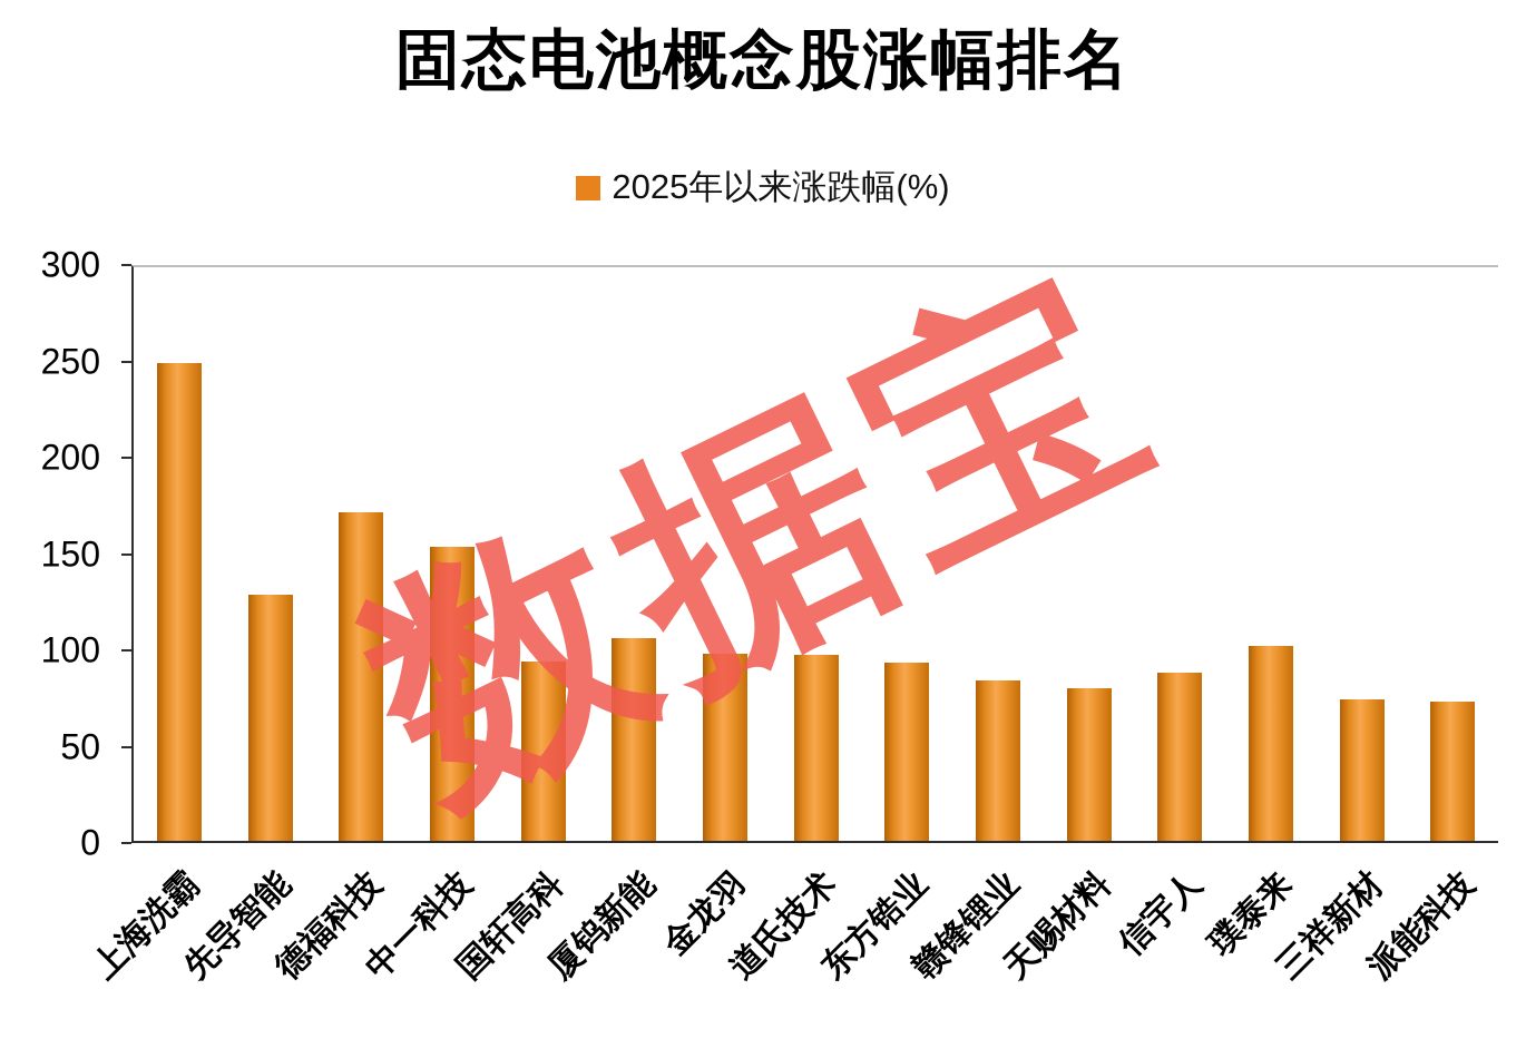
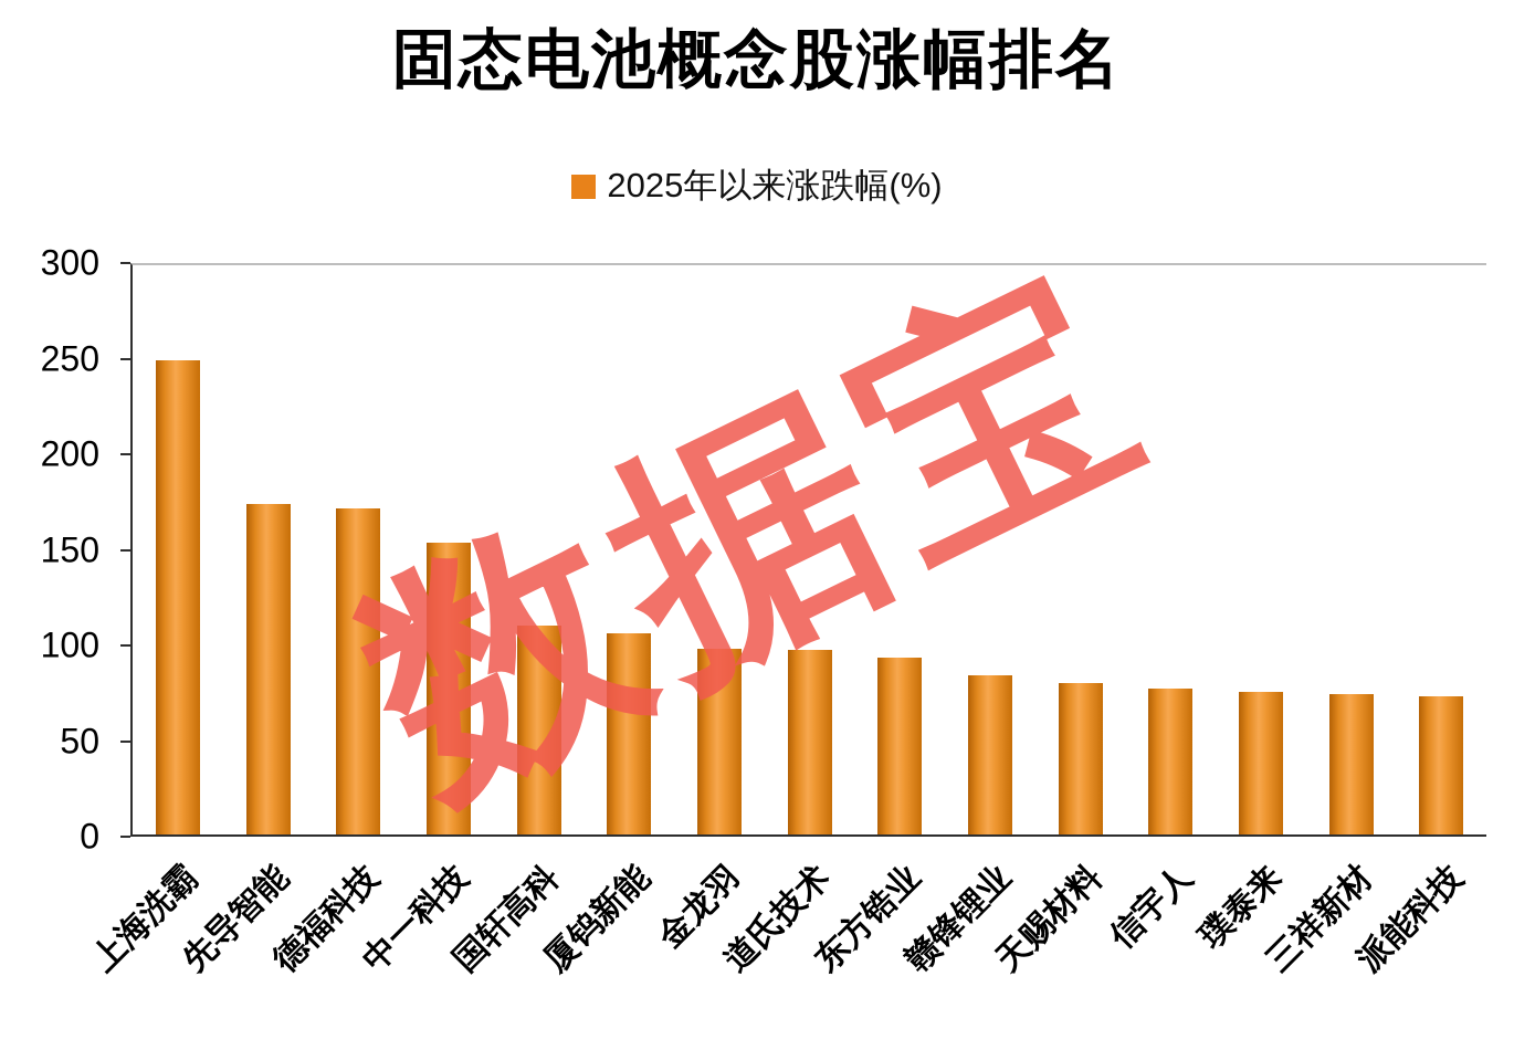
先导智能: 129 -> 174
国轩高科: 94 -> 110
信宇人: 88 -> 77
璞泰来: 102 -> 75
